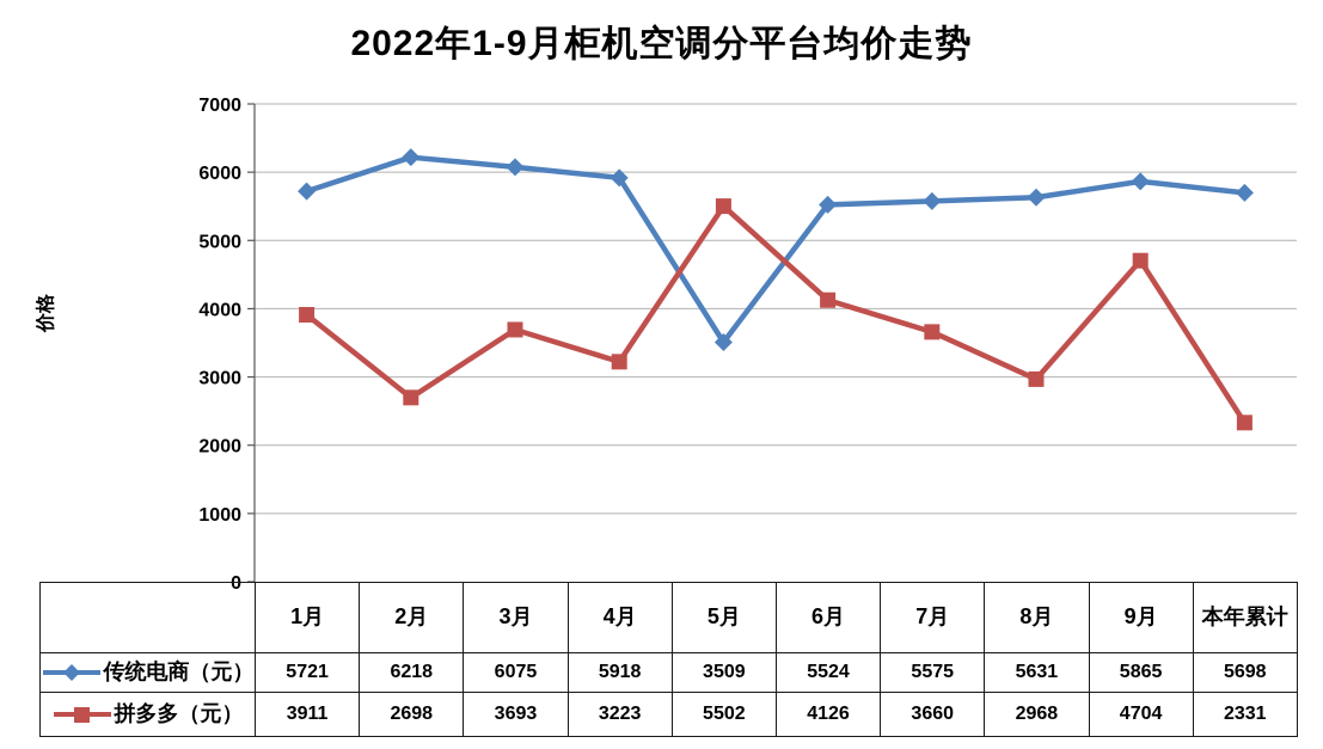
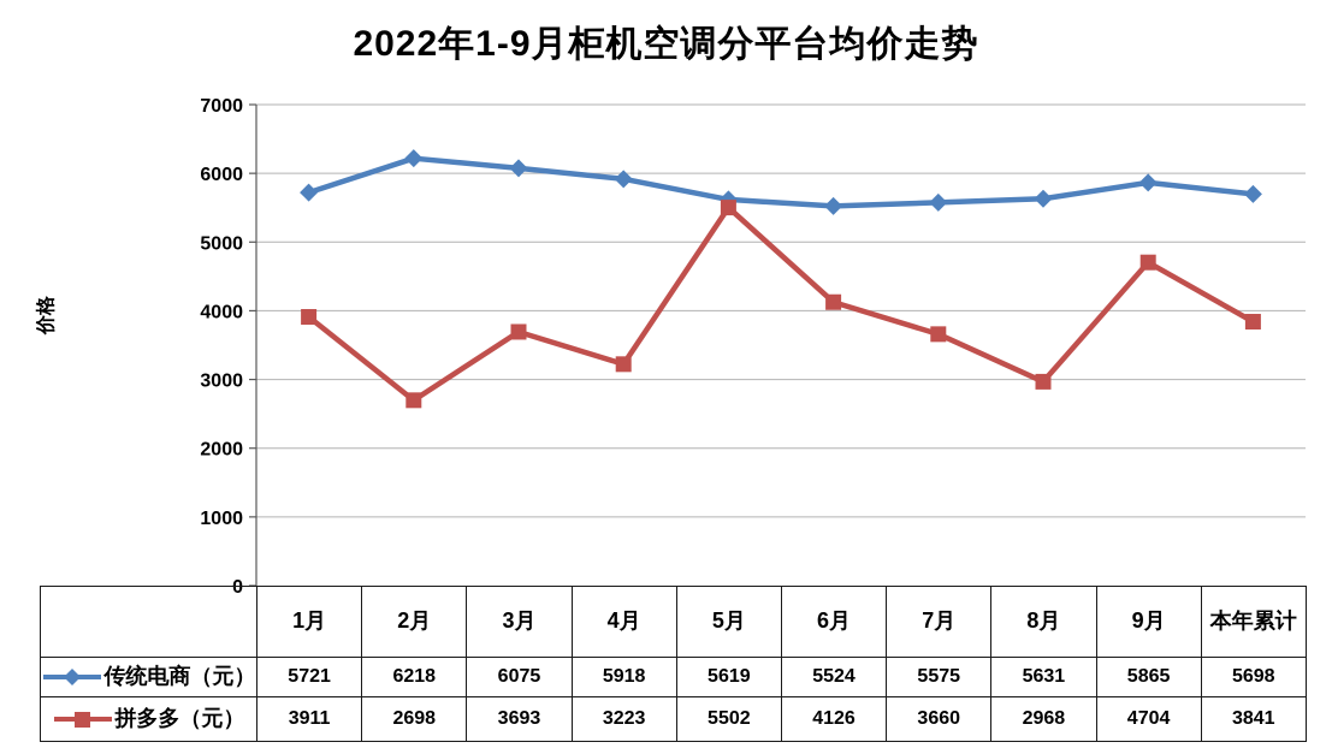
传统电商（元）/5月: 3509 -> 5619
拼多多（元）/本年累计: 2331 -> 3841
